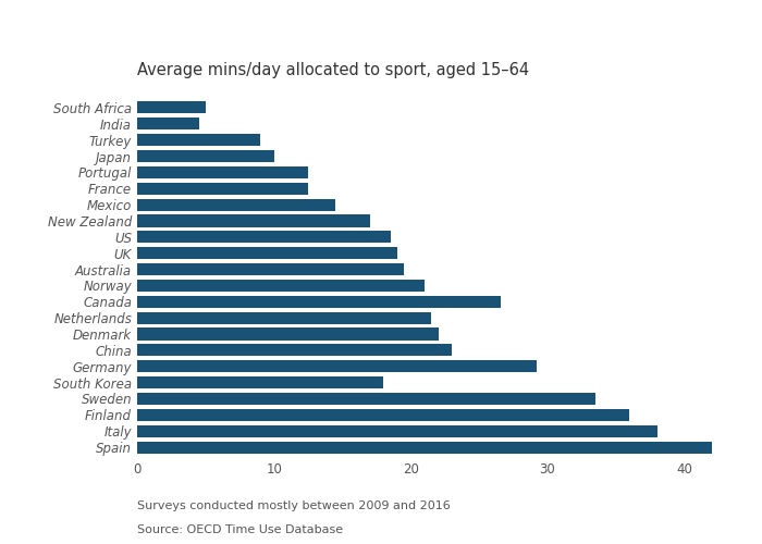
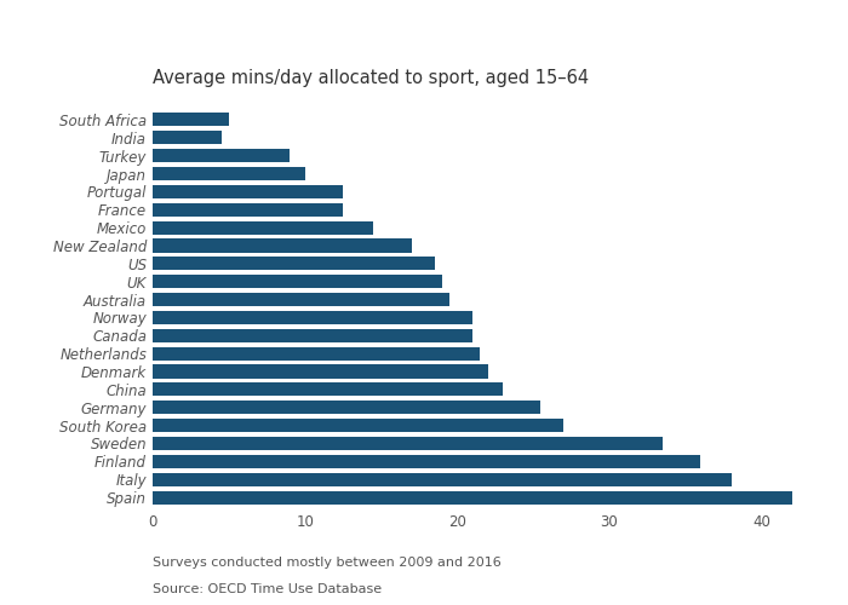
Canada: 26.6 -> 21.0
Germany: 29.2 -> 25.5
South Korea: 18.0 -> 27.0
